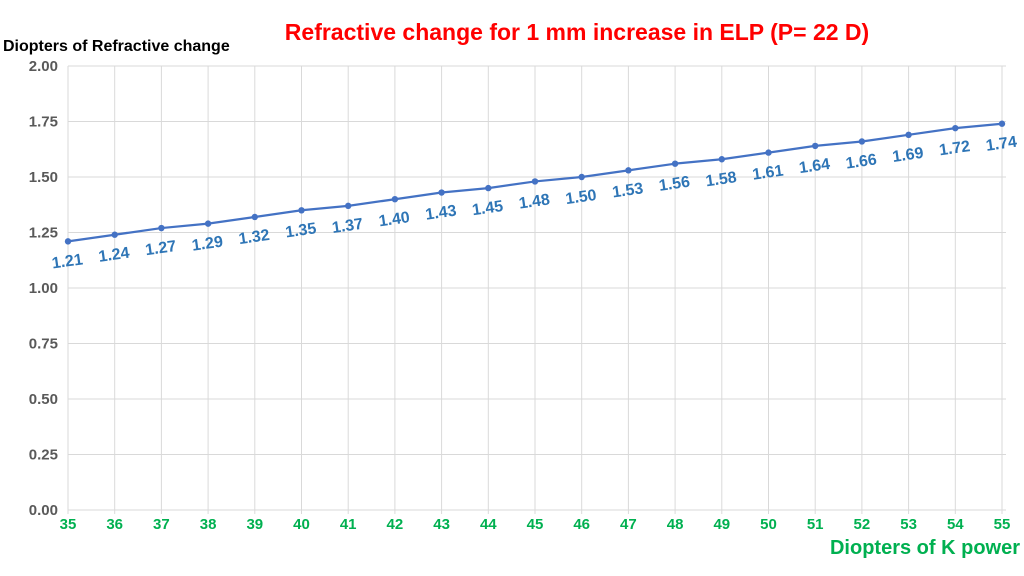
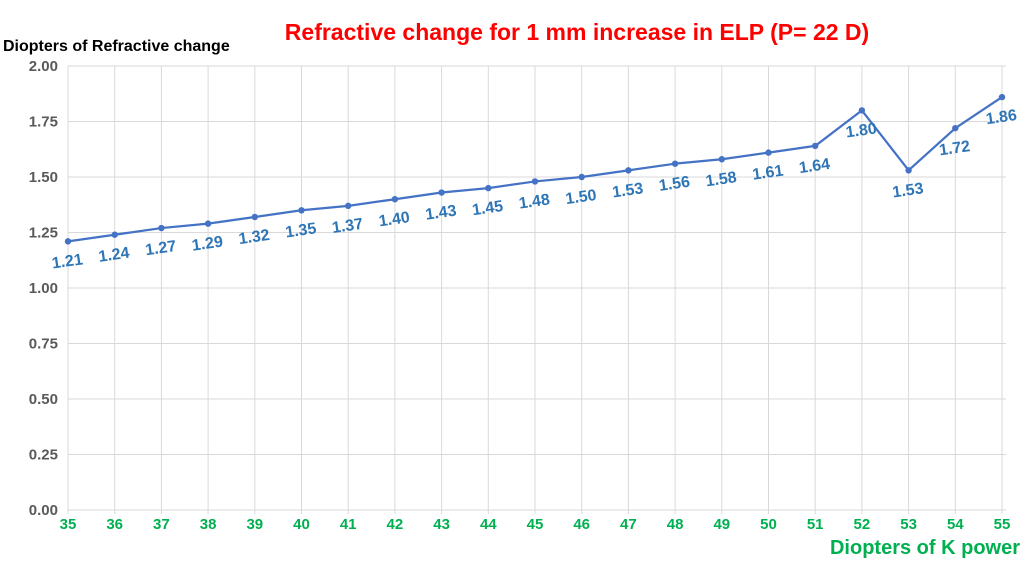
52: 1.66 -> 1.80
53: 1.69 -> 1.53
55: 1.74 -> 1.86
